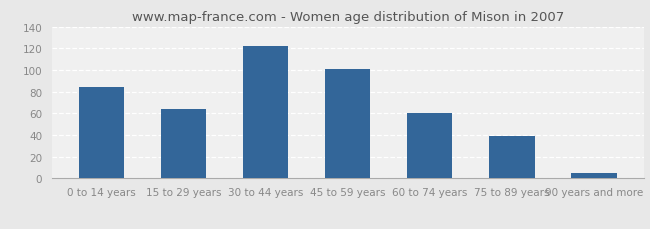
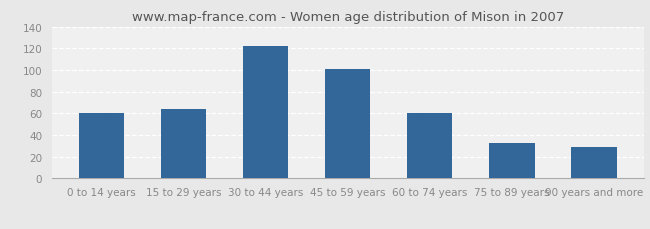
0 to 14 years: 84 -> 60
75 to 89 years: 39 -> 33
90 years and more: 5 -> 29
